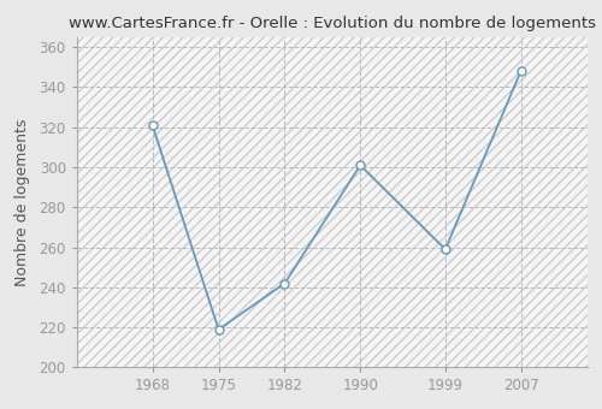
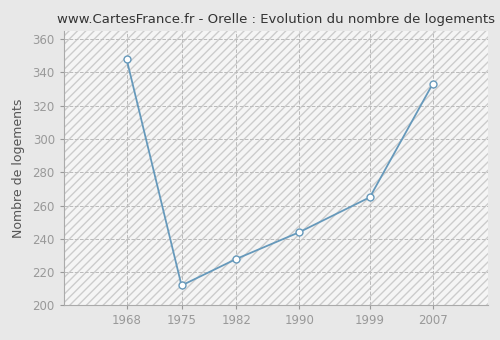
1968: 321 -> 348
1975: 219 -> 212
1982: 242 -> 228
1990: 301 -> 244
1999: 259 -> 265
2007: 348 -> 333
